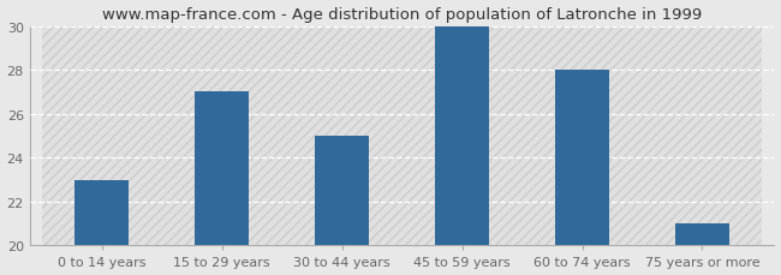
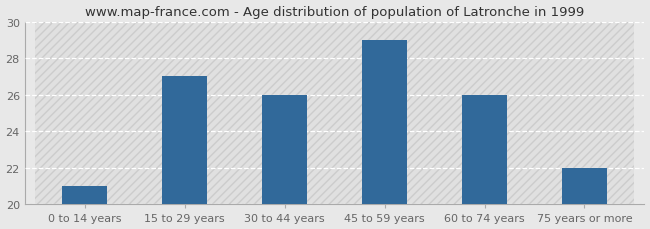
0 to 14 years: 23 -> 21
30 to 44 years: 25 -> 26
45 to 59 years: 30 -> 29
60 to 74 years: 28 -> 26
75 years or more: 21 -> 22
